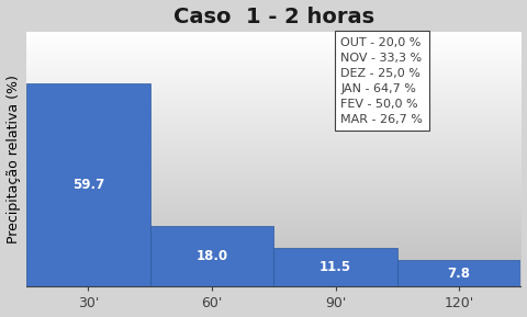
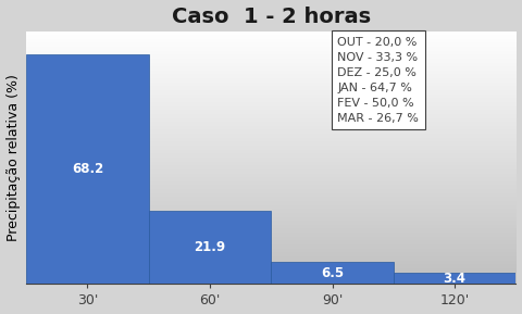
30': 59.7 -> 68.2
60': 18.0 -> 21.9
90': 11.5 -> 6.5
120': 7.8 -> 3.4
